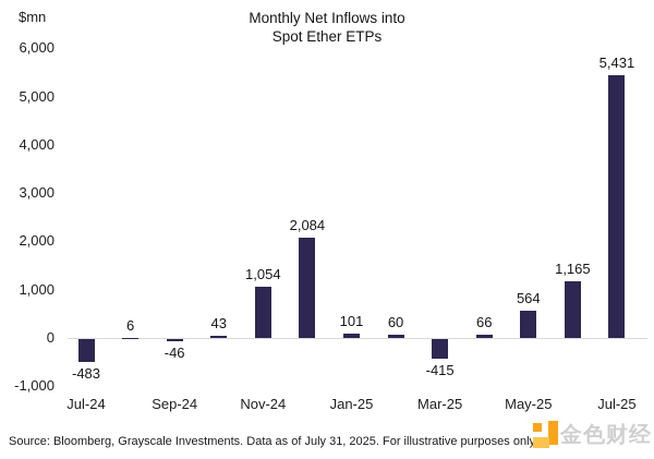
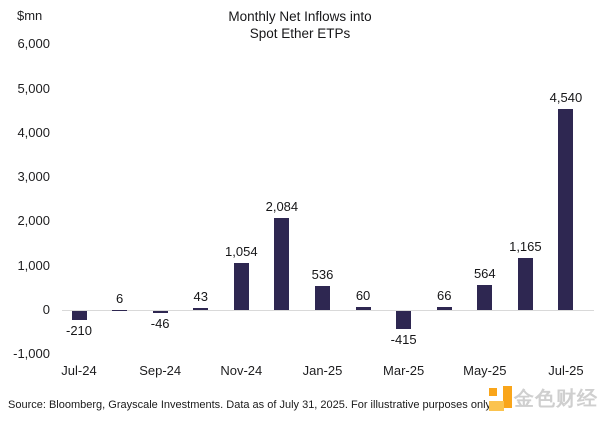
Jul-24: -483 -> -210
Jan-25: 101 -> 536
Jul-25: 5,431 -> 4,540
